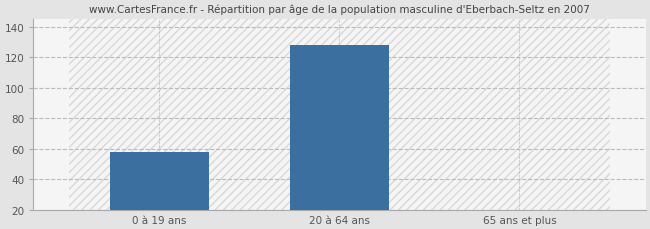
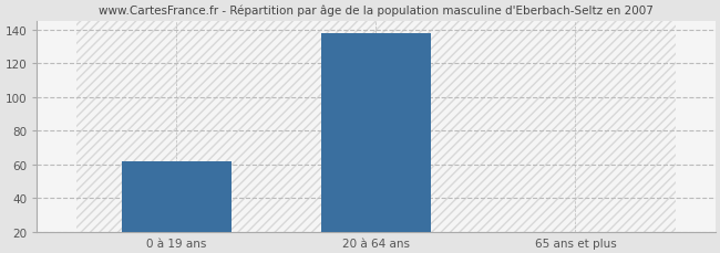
0 à 19 ans: 58 -> 62
20 à 64 ans: 128 -> 138
